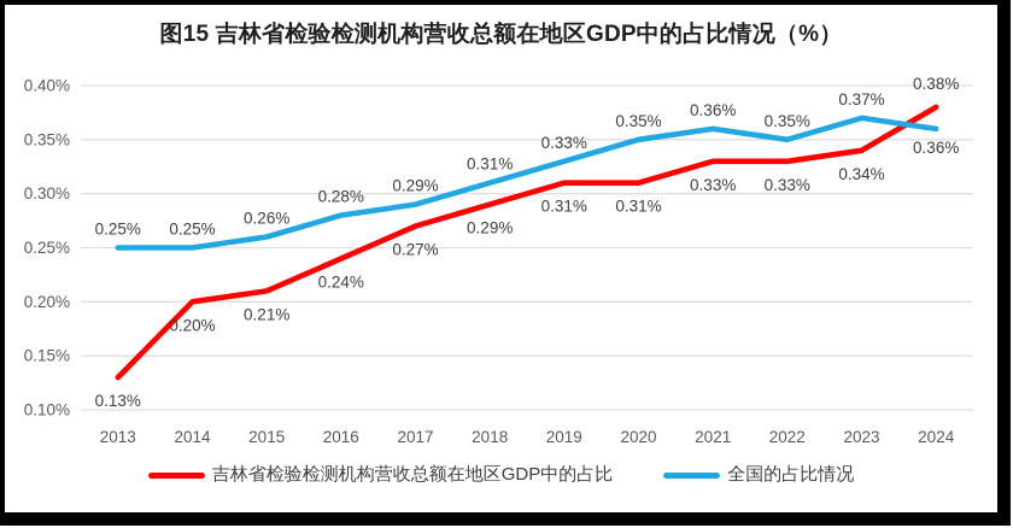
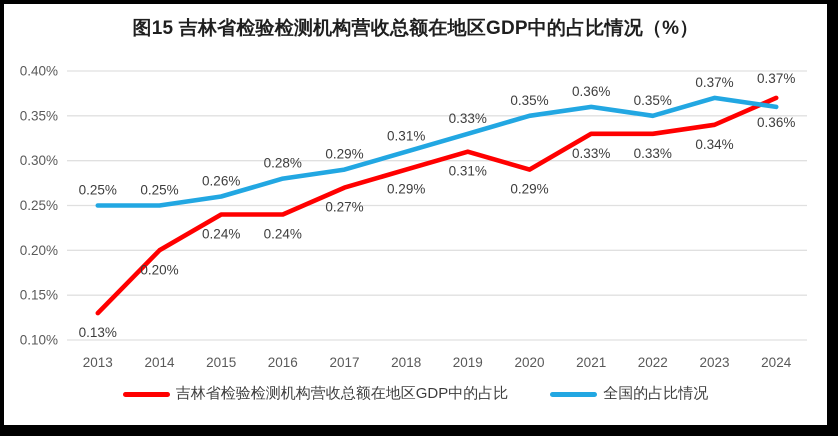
吉林省检验检测机构营收总额在地区GDP中的占比/2015: 0.21% -> 0.24%
吉林省检验检测机构营收总额在地区GDP中的占比/2020: 0.31% -> 0.29%
吉林省检验检测机构营收总额在地区GDP中的占比/2024: 0.38% -> 0.37%
